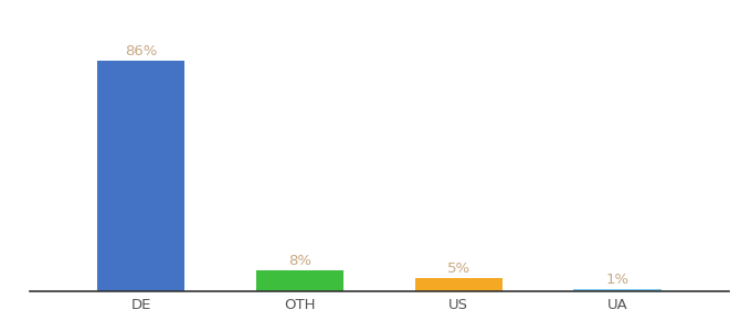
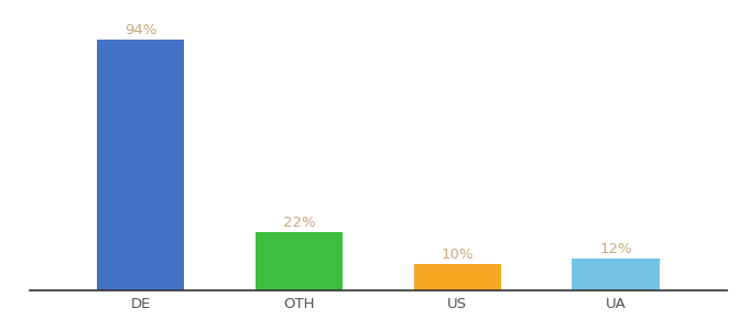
DE: 86% -> 94%
OTH: 8% -> 22%
US: 5% -> 10%
UA: 1% -> 12%
